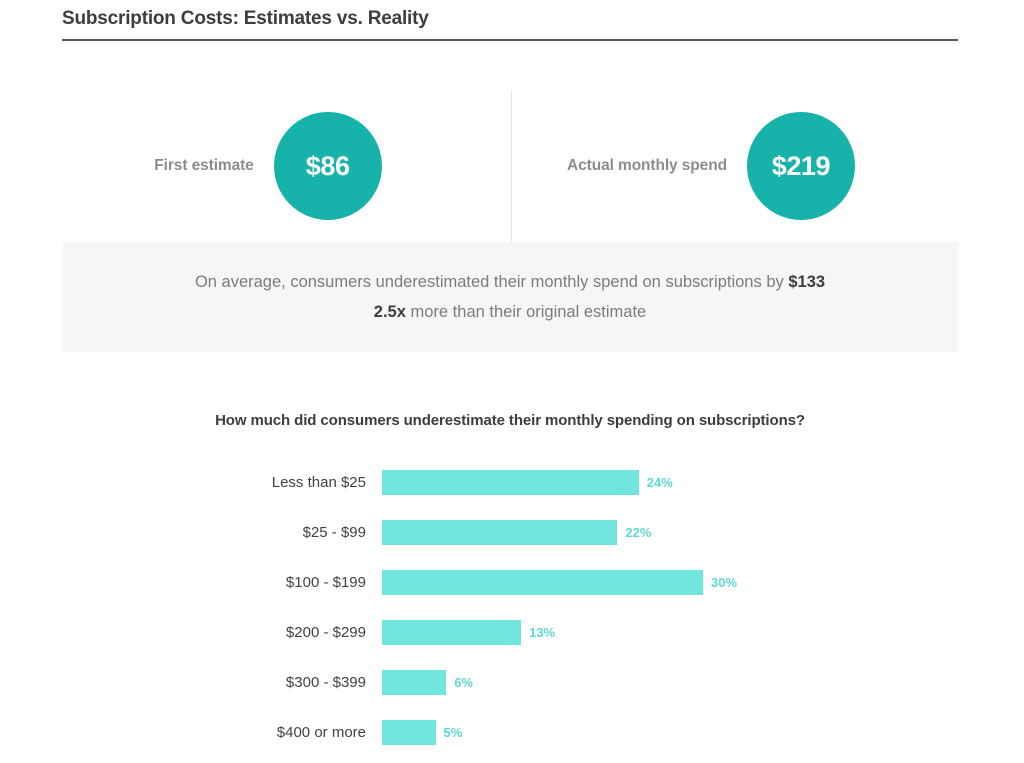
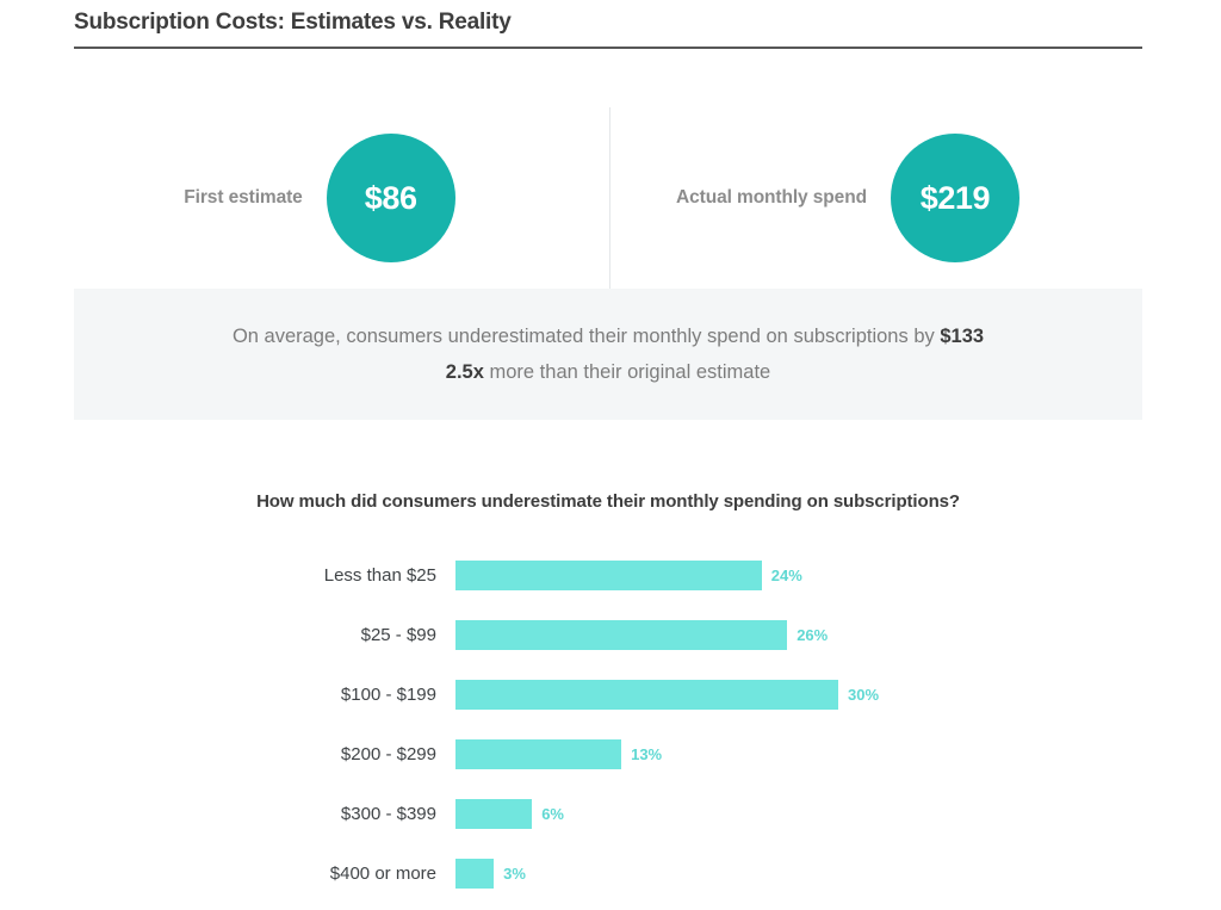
$25 - $99: 22% -> 26%
$400 or more: 5% -> 3%
